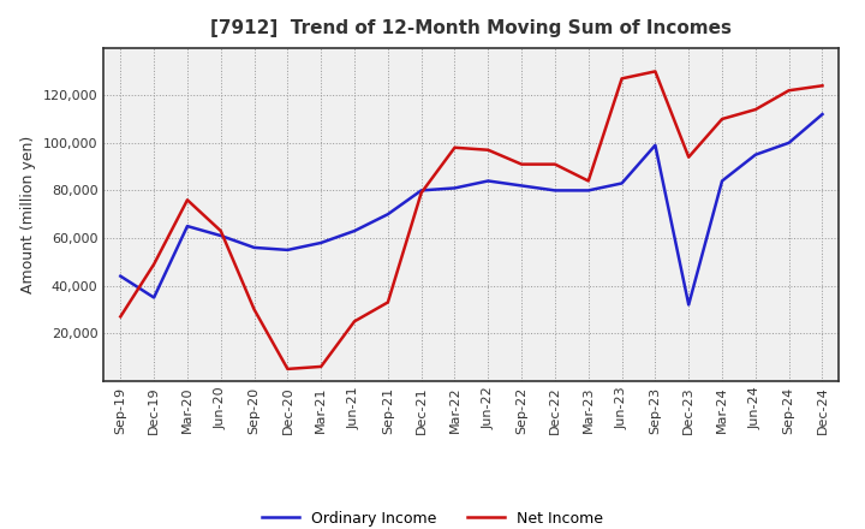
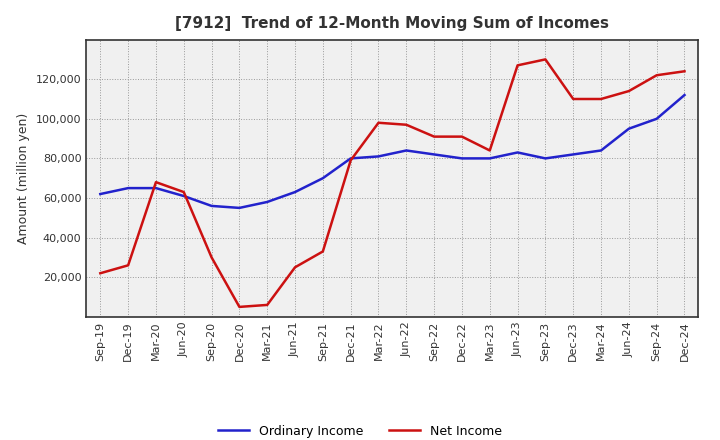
Ordinary Income/Sep-19: 44,000 -> 62,000
Net Income/Sep-19: 27,000 -> 22,000
Ordinary Income/Dec-19: 35,000 -> 65,000
Net Income/Dec-19: 49,000 -> 26,000
Net Income/Mar-20: 76,000 -> 68,000
Ordinary Income/Sep-23: 99,000 -> 80,000
Ordinary Income/Dec-23: 32,000 -> 82,000
Net Income/Dec-23: 94,000 -> 110,000
